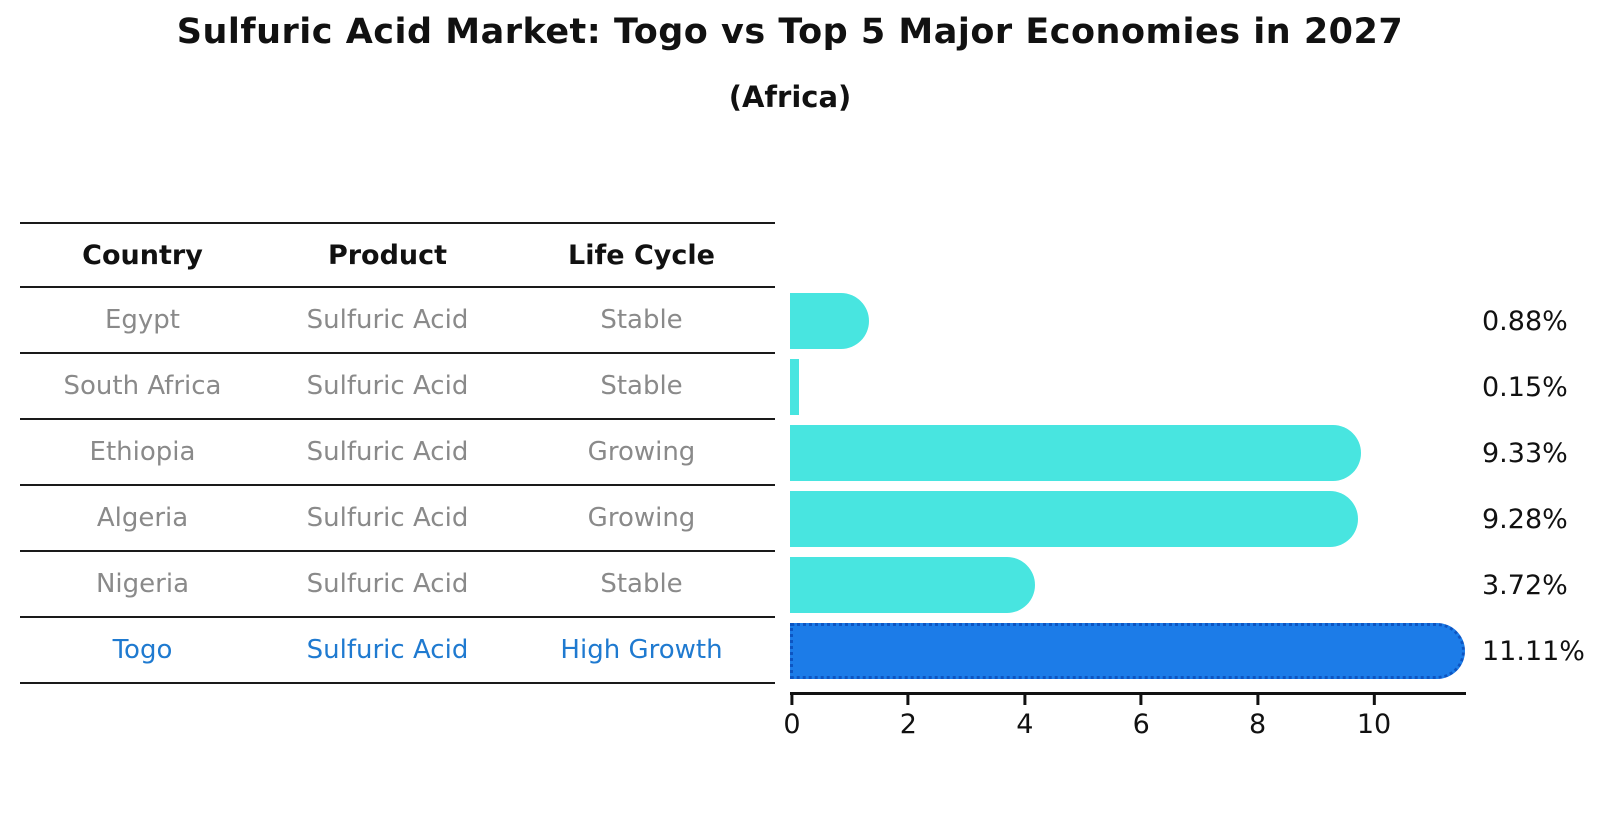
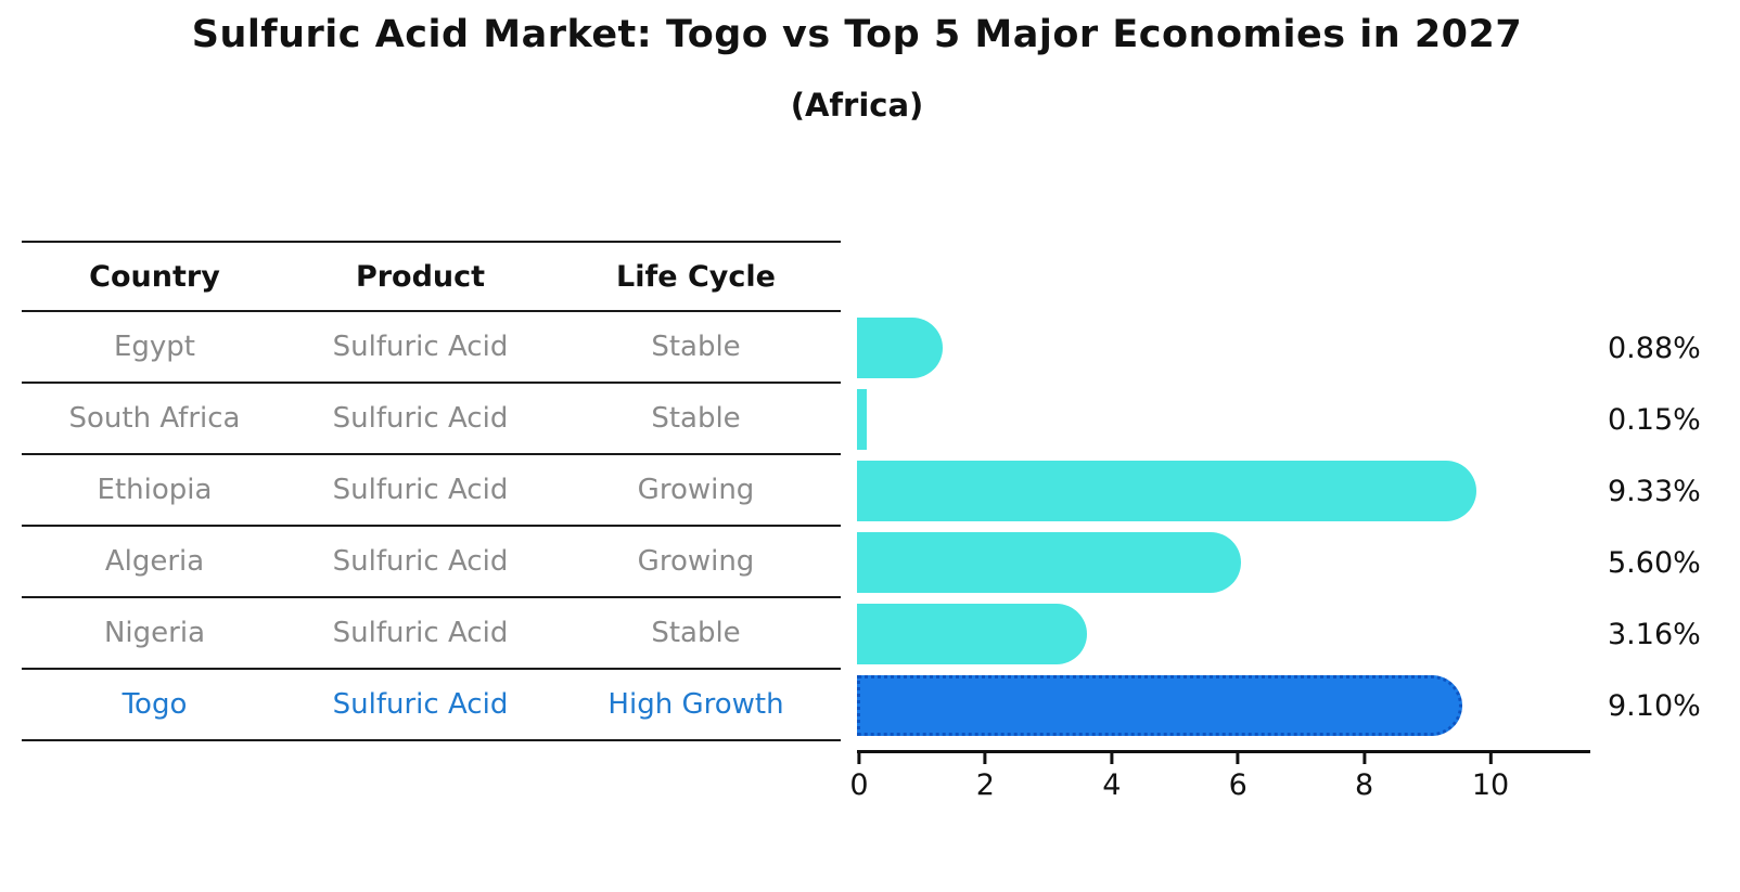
Algeria: 9.28% -> 5.60%
Nigeria: 3.72% -> 3.16%
Togo: 11.11% -> 9.10%
